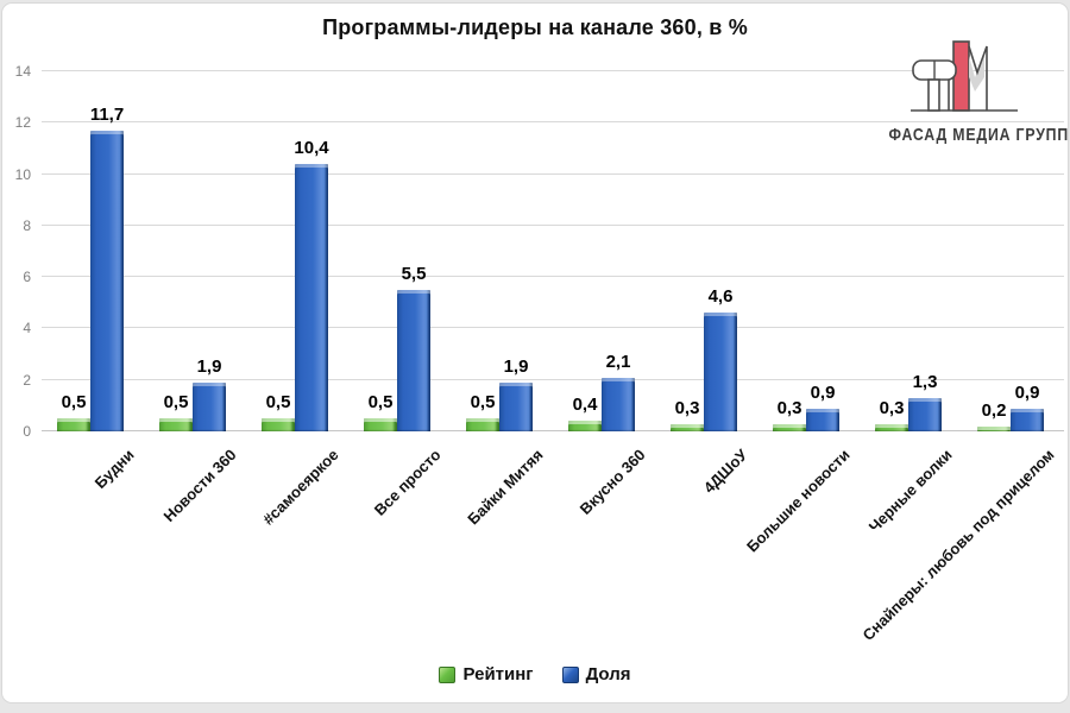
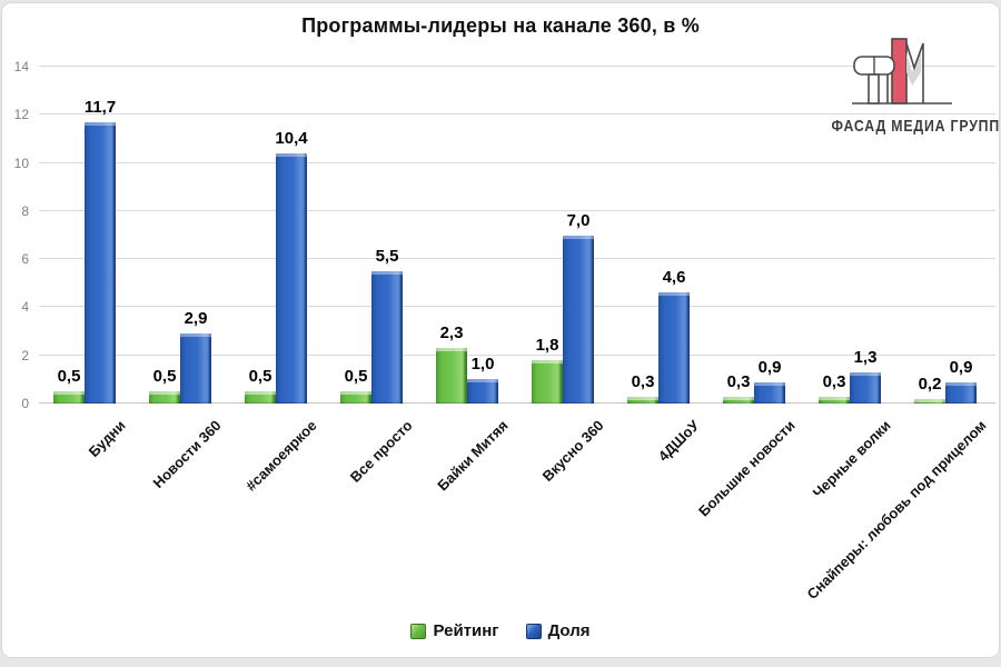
Доля/Новости 360: 1,9 -> 2,9
Рейтинг/Байки Митяя: 0,5 -> 2,3
Доля/Байки Митяя: 1,9 -> 1,0
Рейтинг/Вкусно 360: 0,4 -> 1,8
Доля/Вкусно 360: 2,1 -> 7,0
